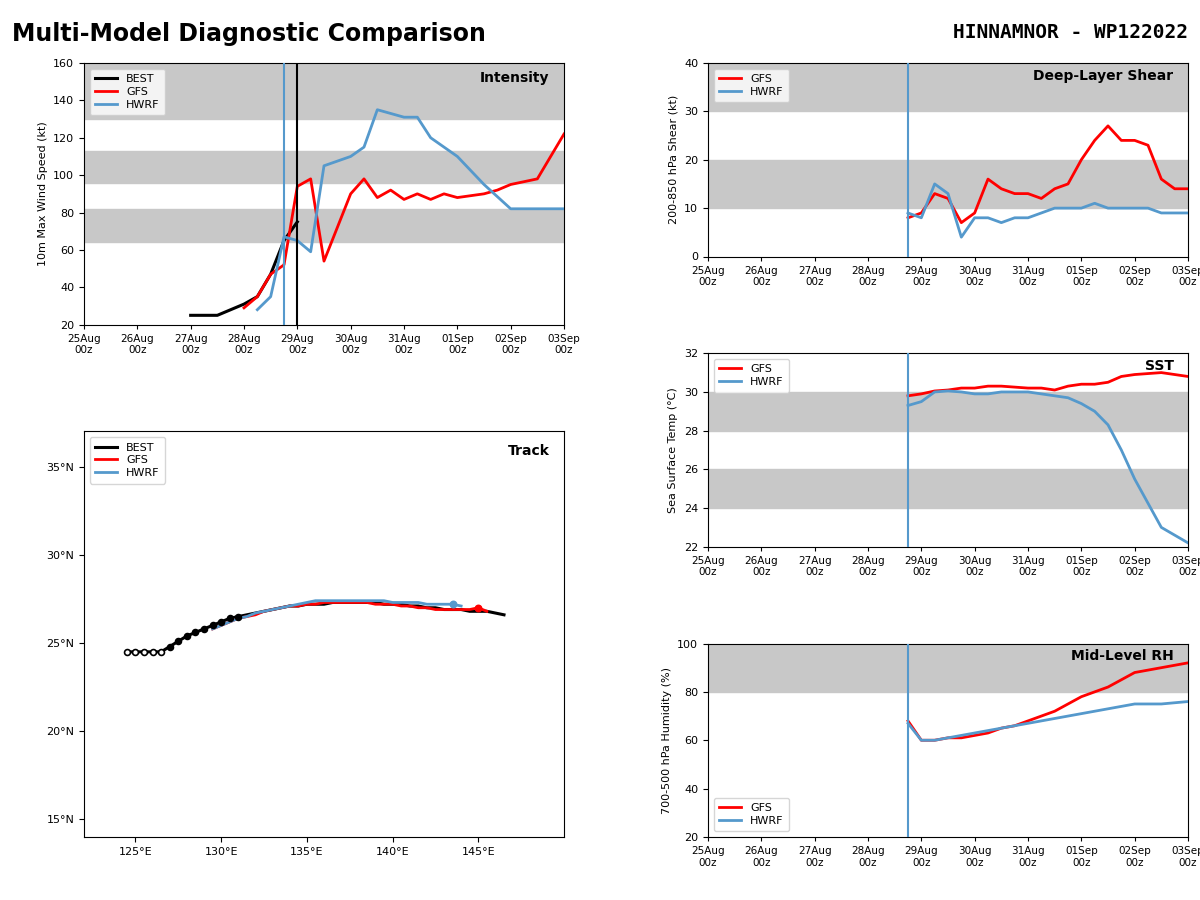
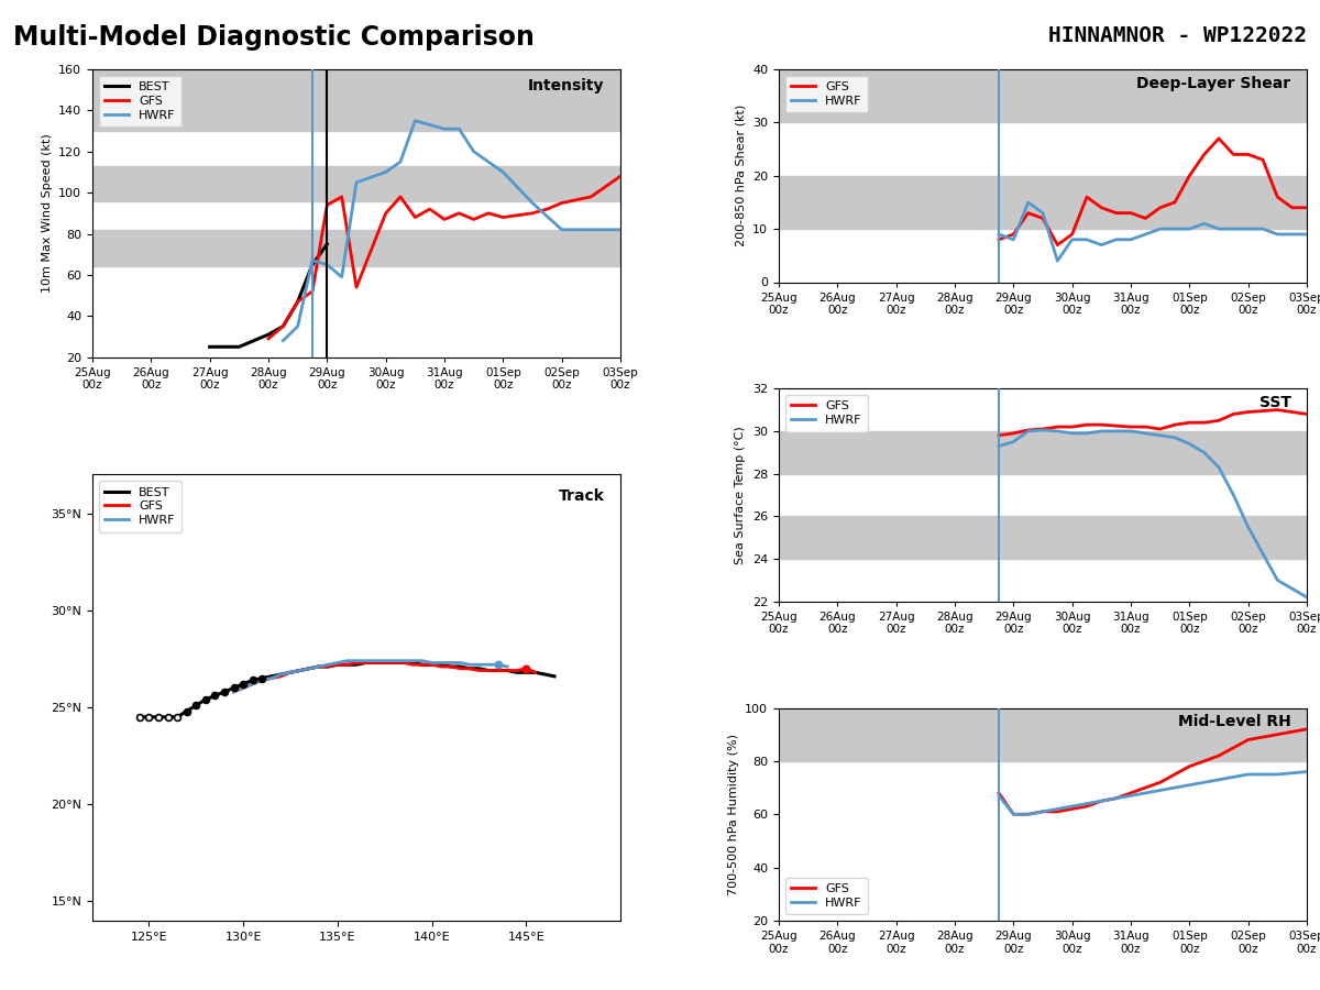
GFS/03Sep 00z: 122 -> 108
